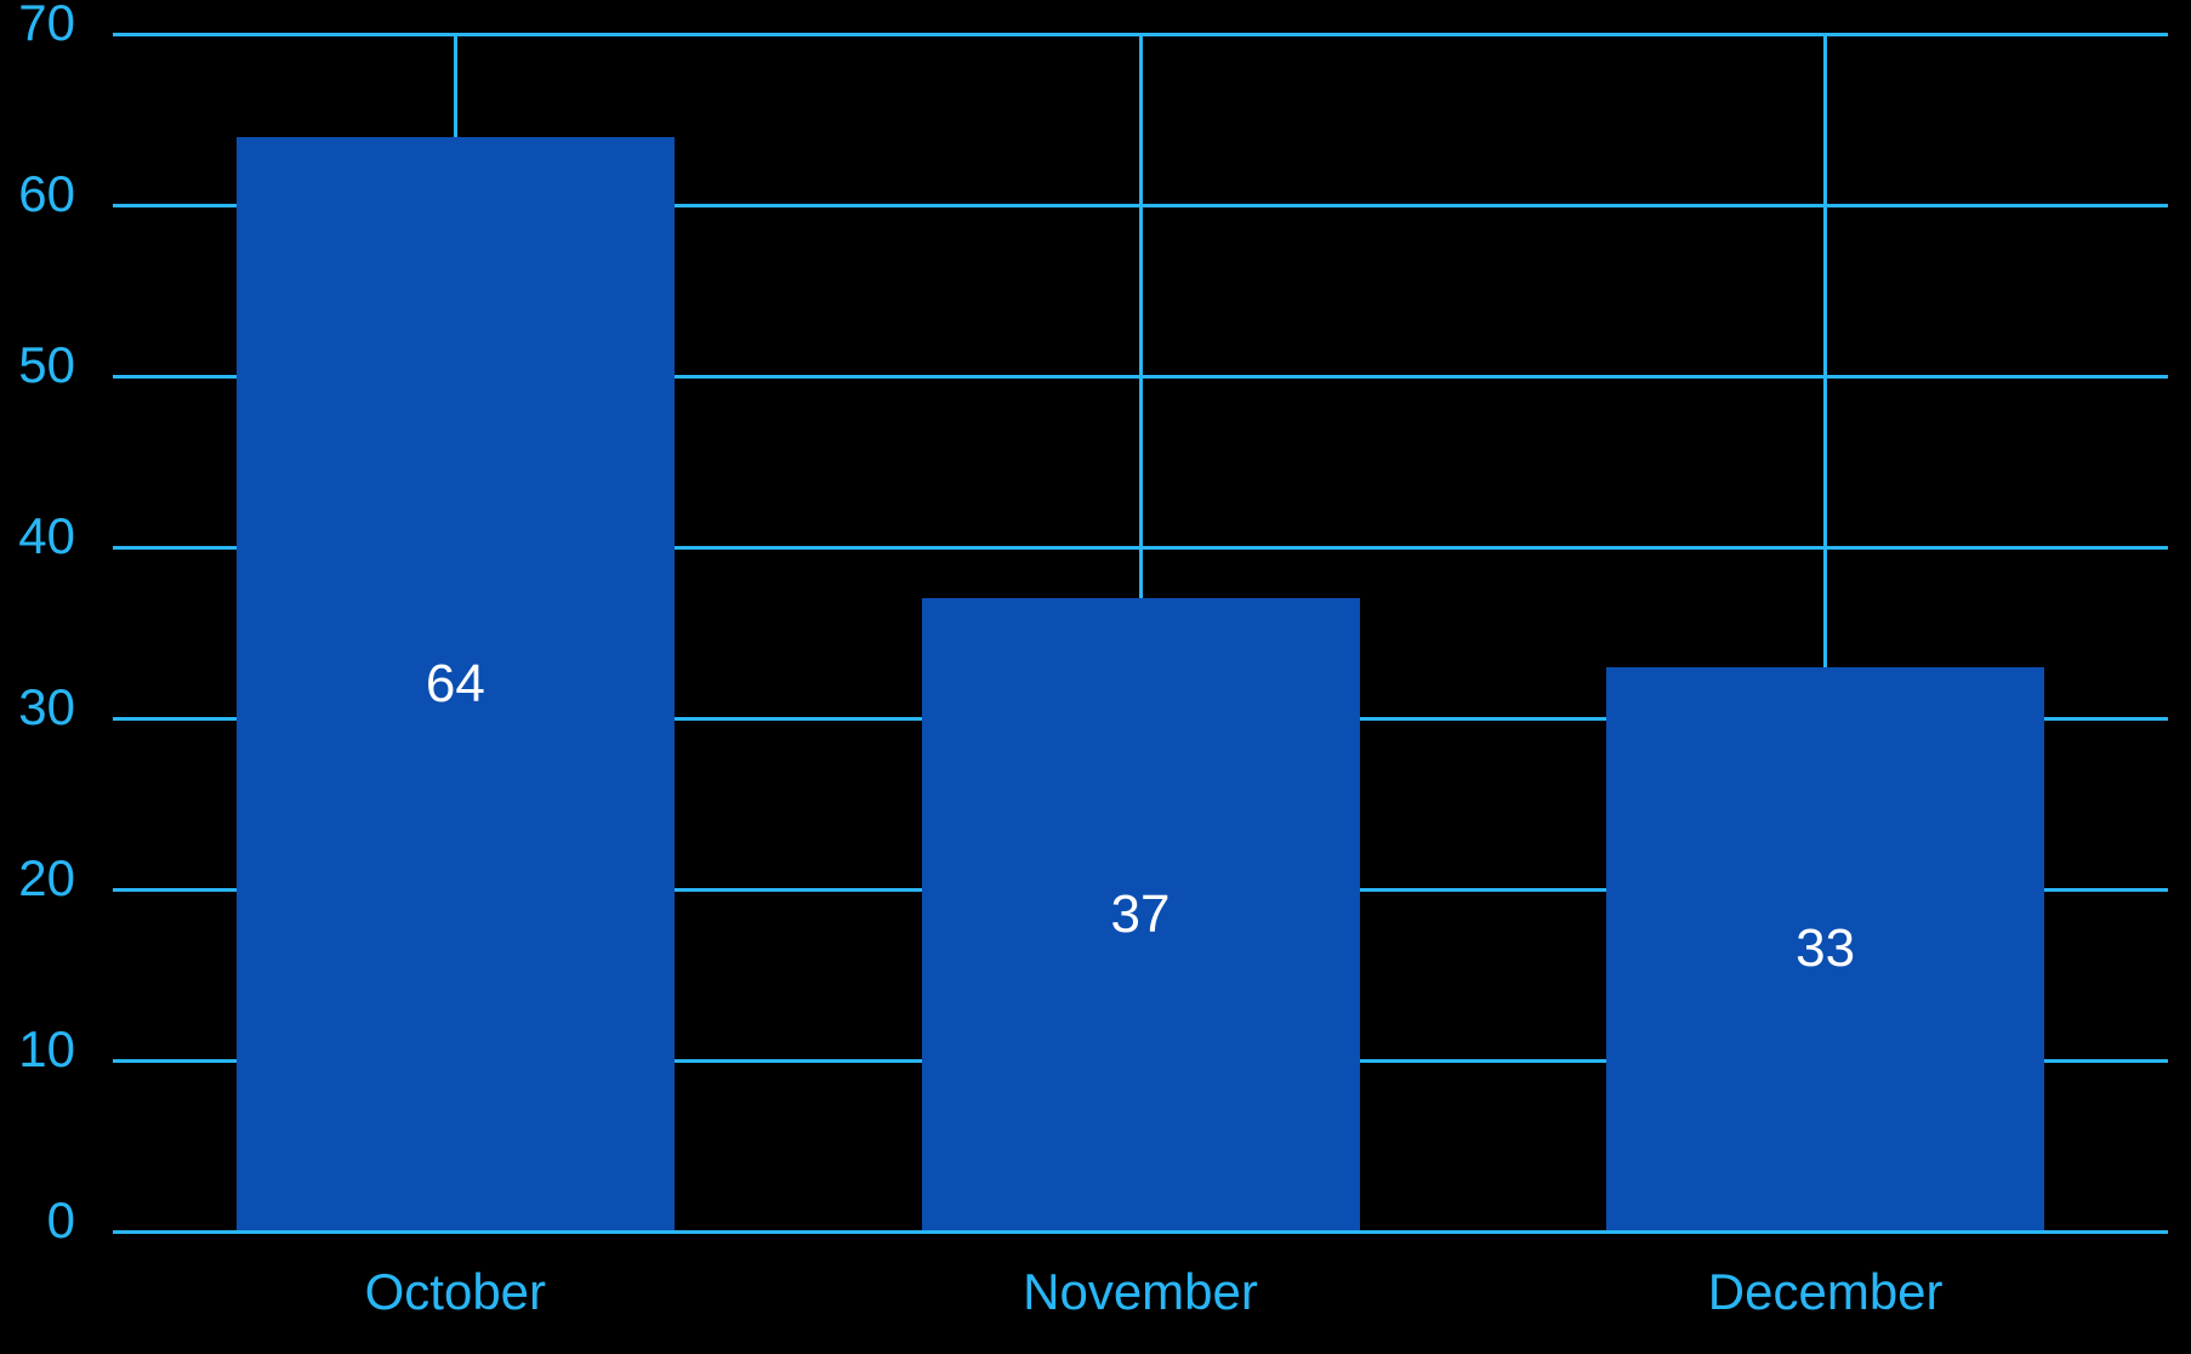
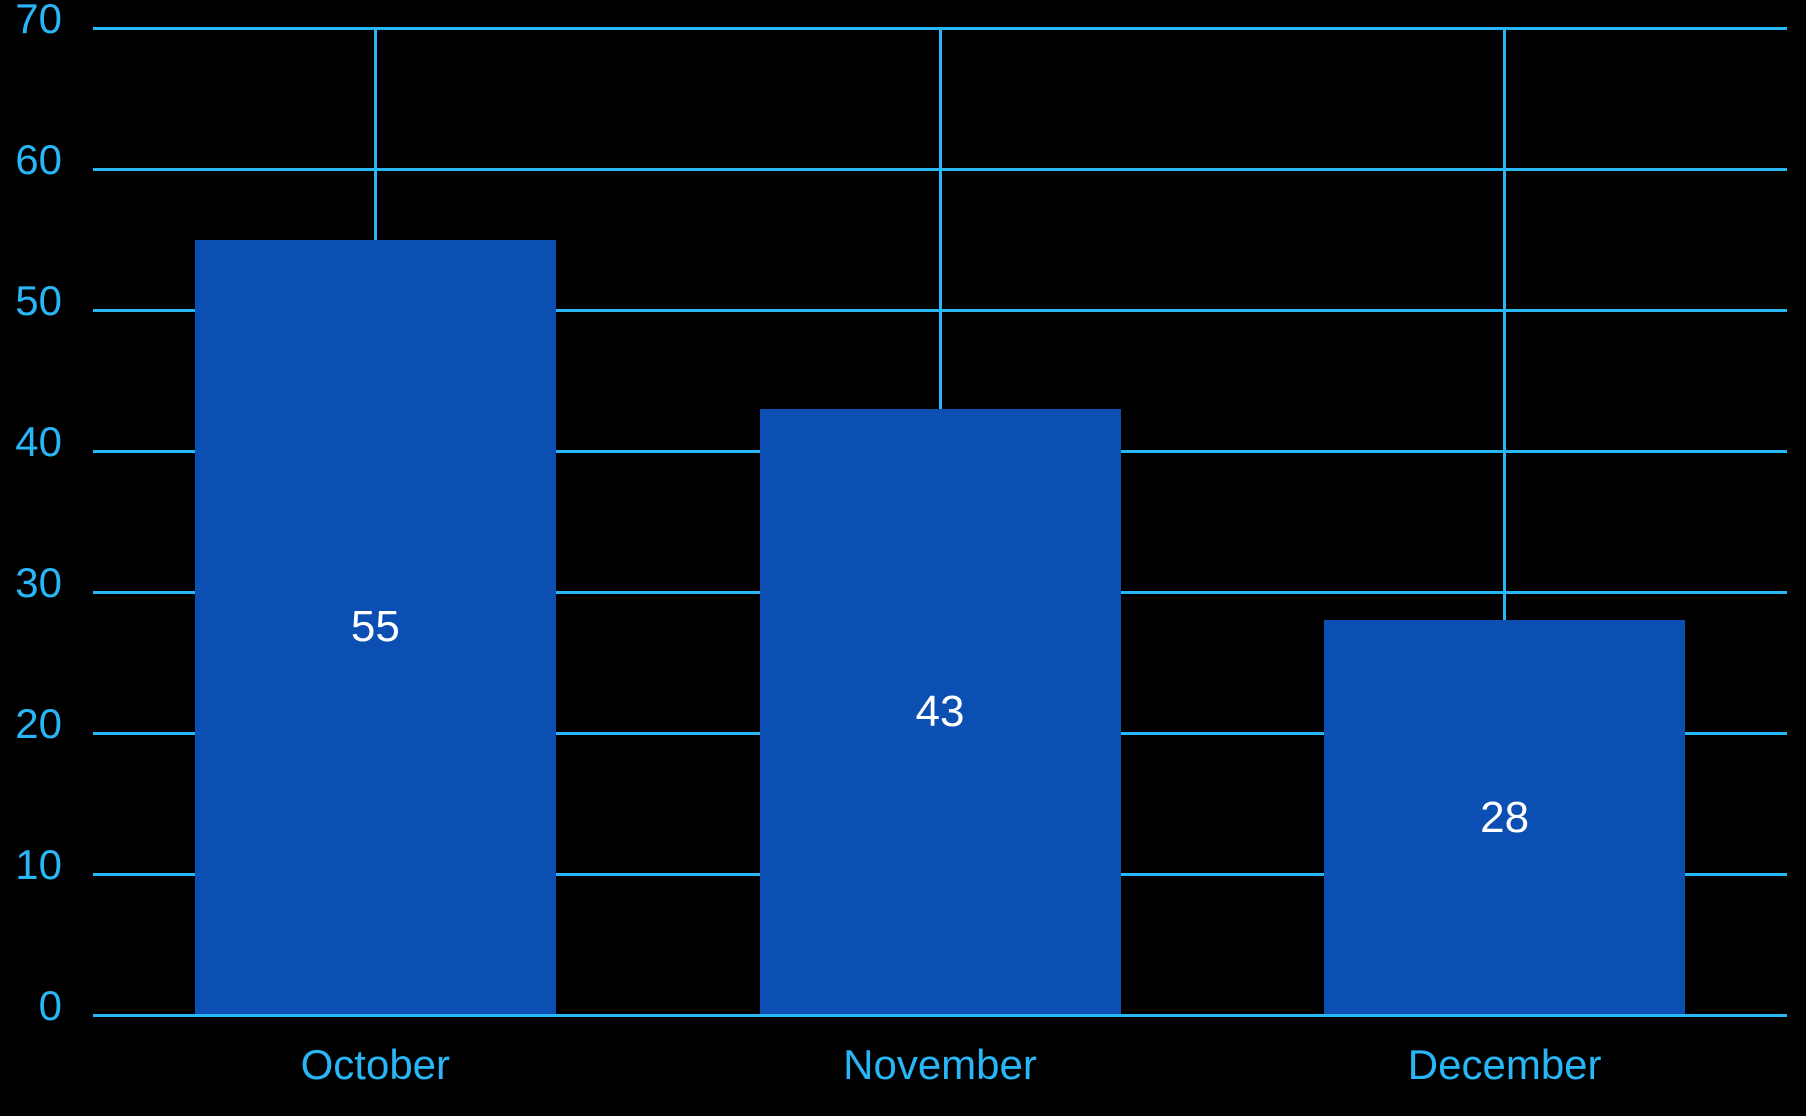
October: 64 -> 55
November: 37 -> 43
December: 33 -> 28
